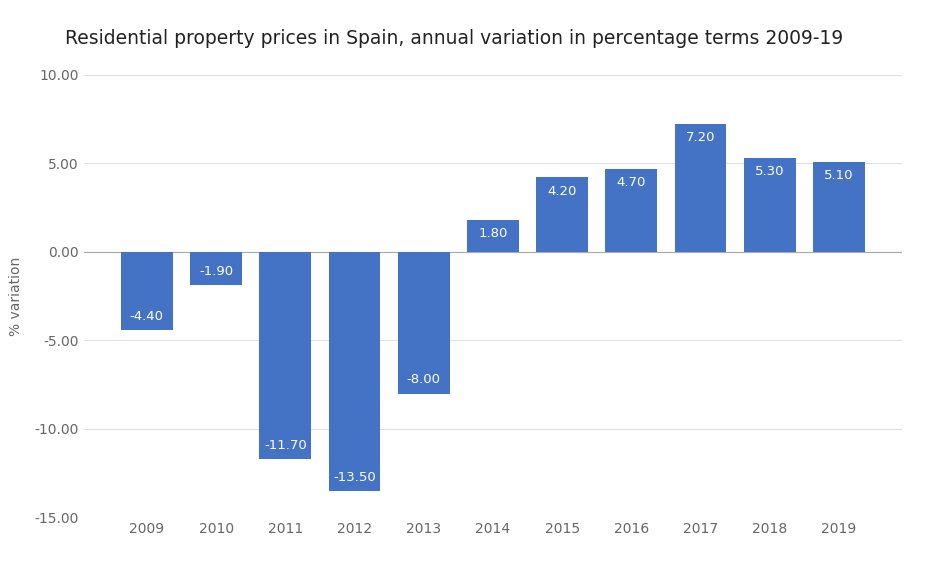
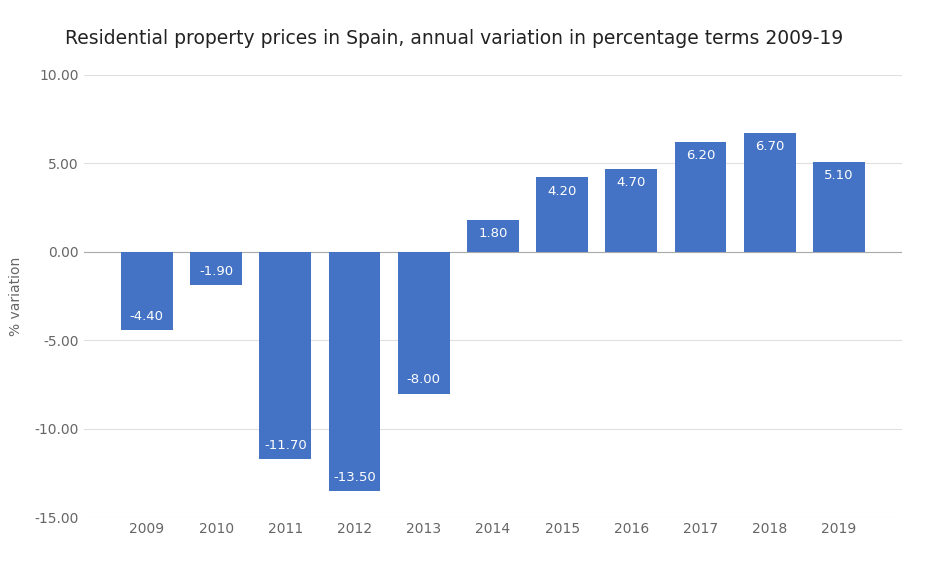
2017: 7.20 -> 6.20
2018: 5.30 -> 6.70
